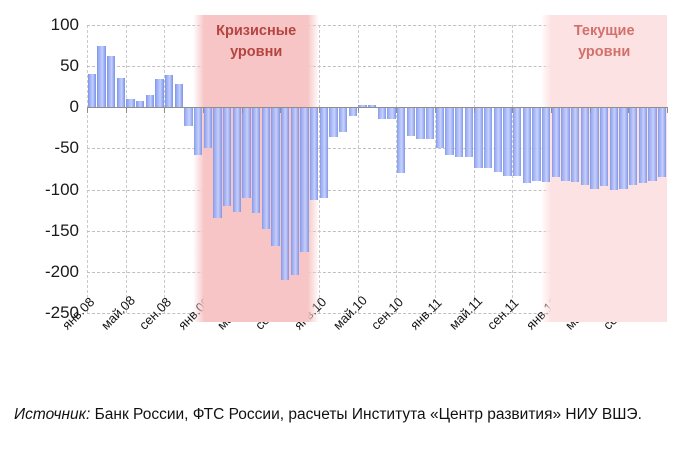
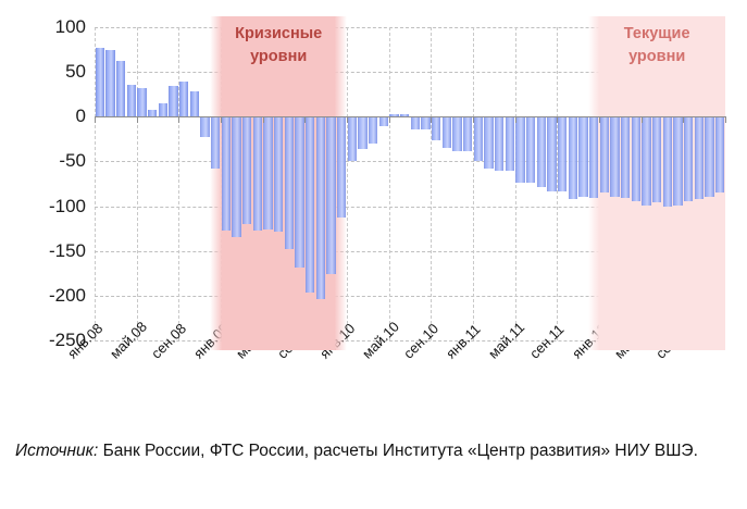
янв.08: 40 -> 80
май.08: 10 -> 30
янв.09: -50 -> -130
май.09: -110 -> -130
сен.09: -210 -> -200
янв.10: -110 -> -50
сен.10: -80 -> -30
